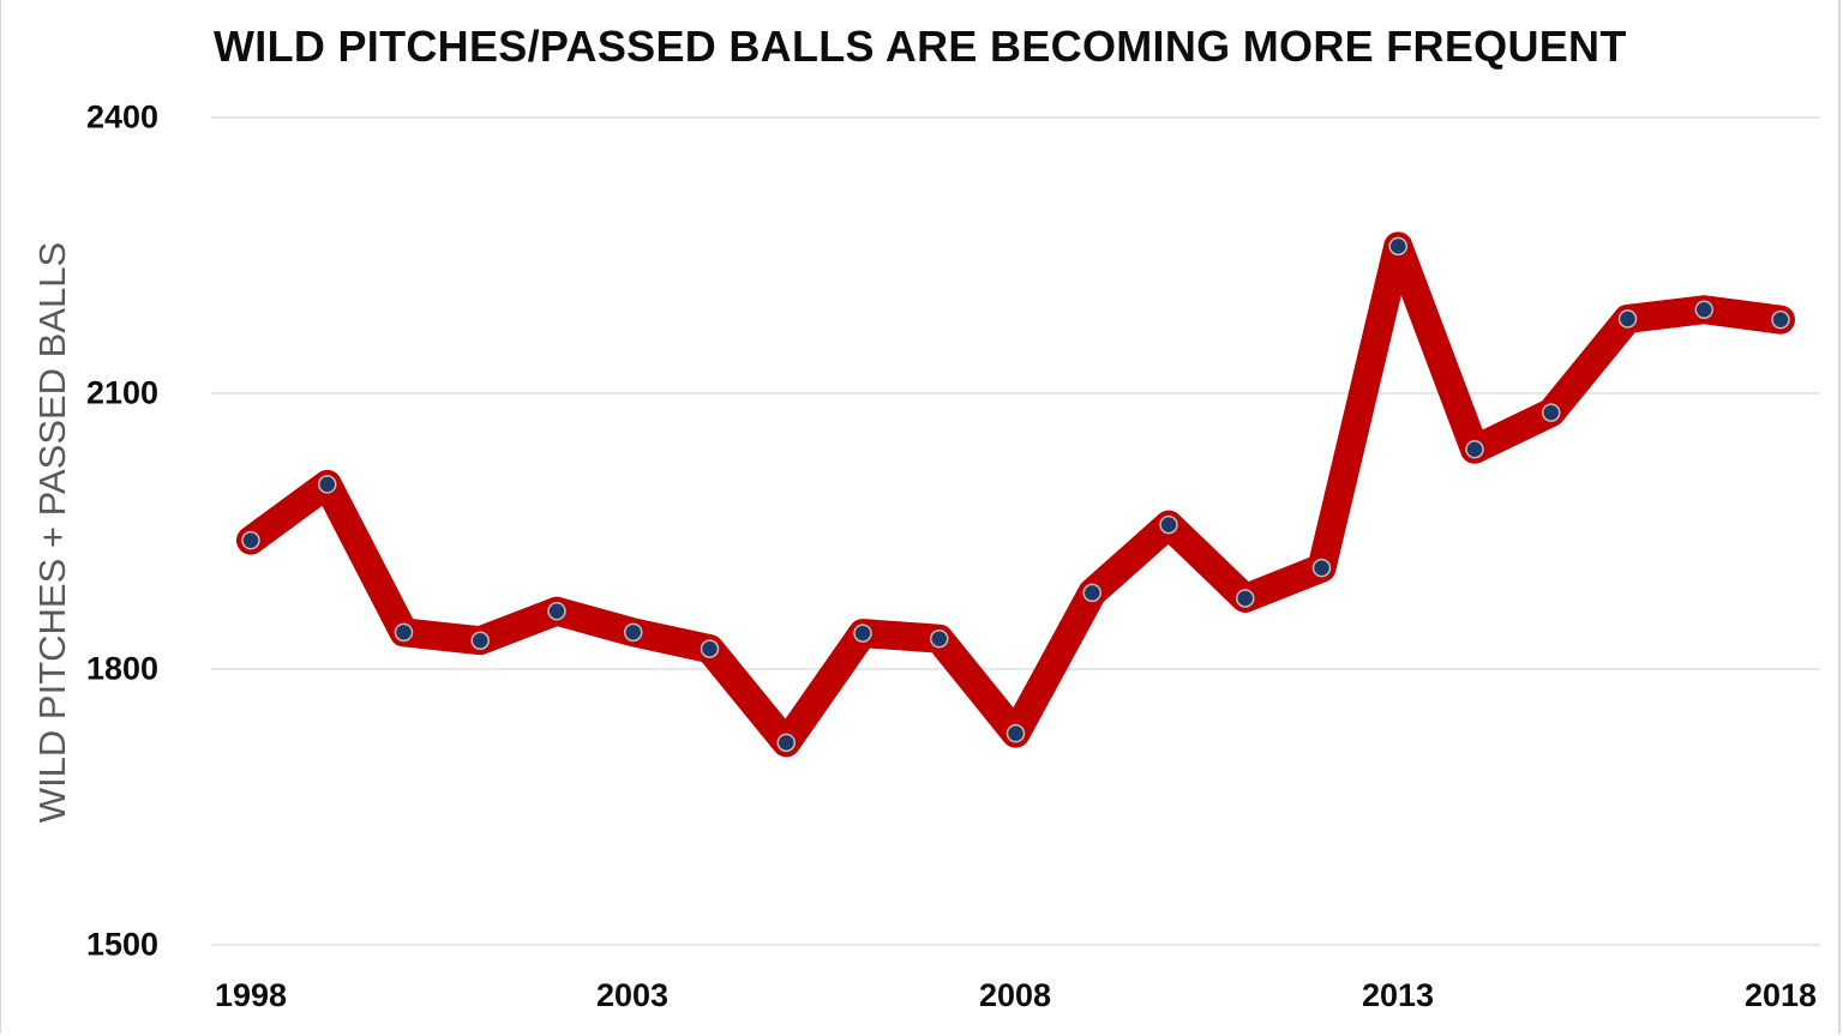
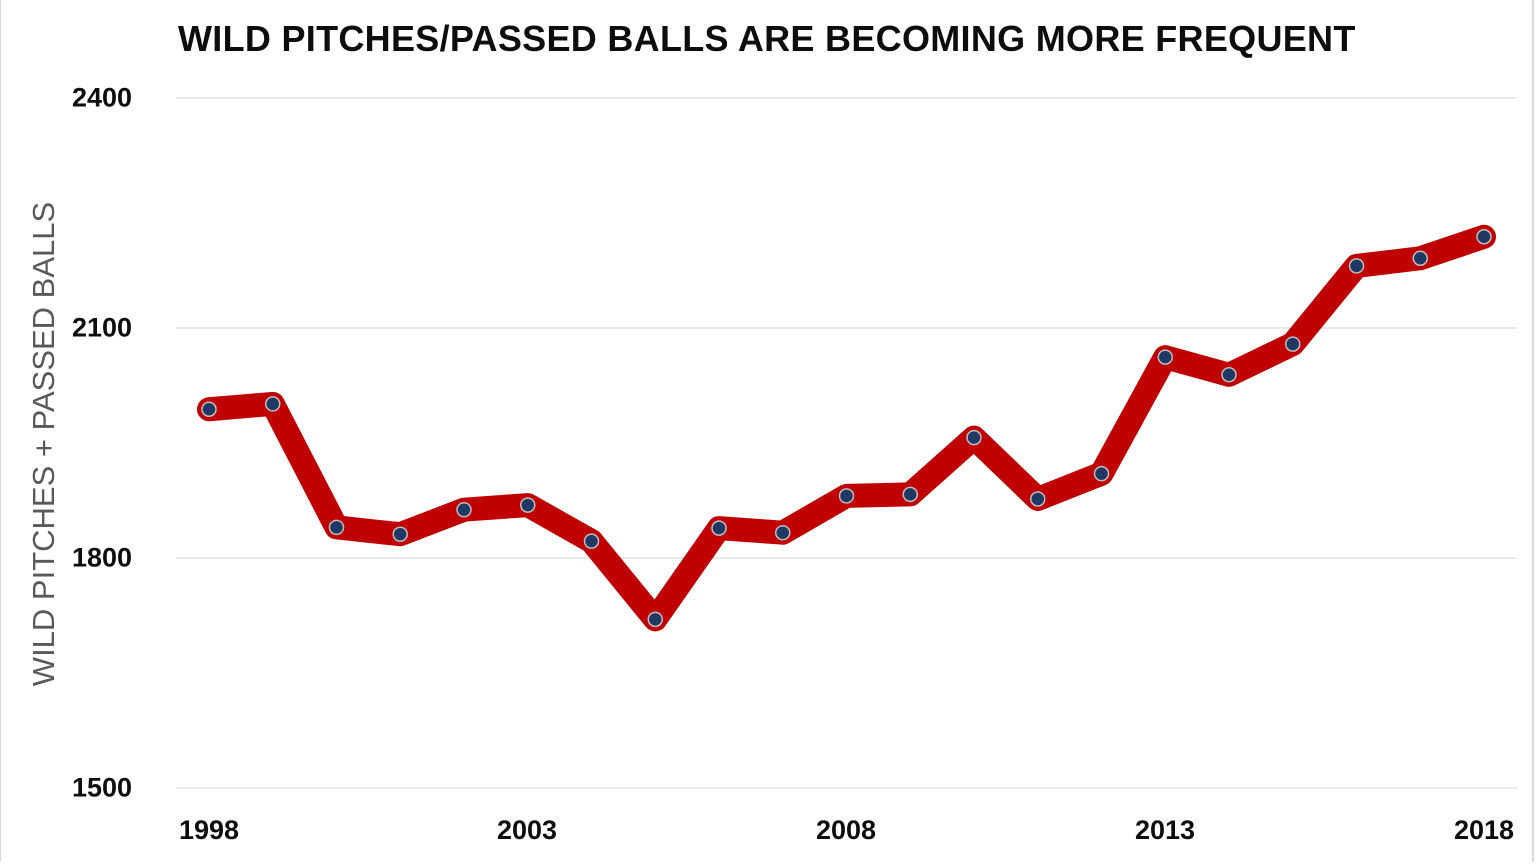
1998: 1940 -> 1990
2003: 1840 -> 1870
2008: 1730 -> 1880
2013: 2260 -> 2060
2018: 2180 -> 2220
